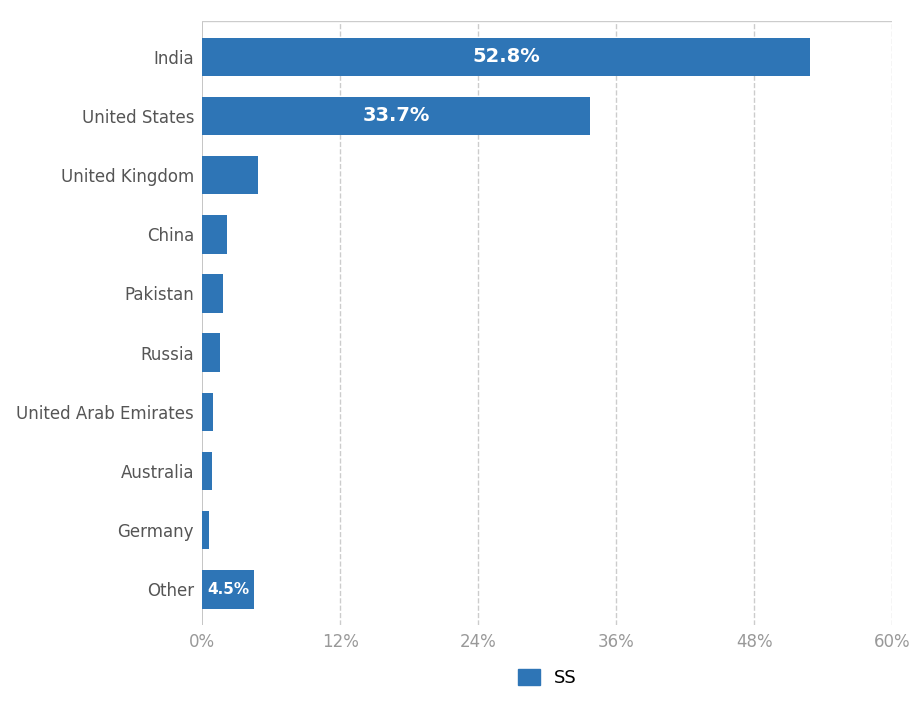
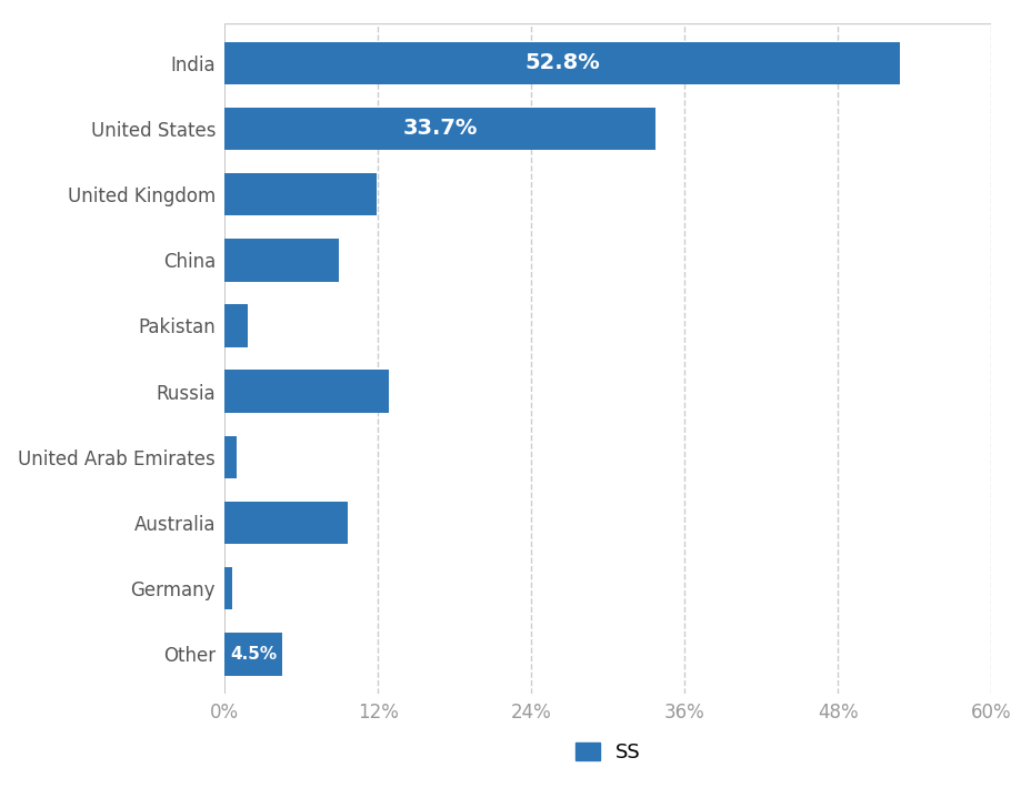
United Kingdom: 4.8% -> 11.9%
China: 2.1% -> 8.9%
Russia: 1.5% -> 12.8%
Australia: 0.8% -> 9.6%
